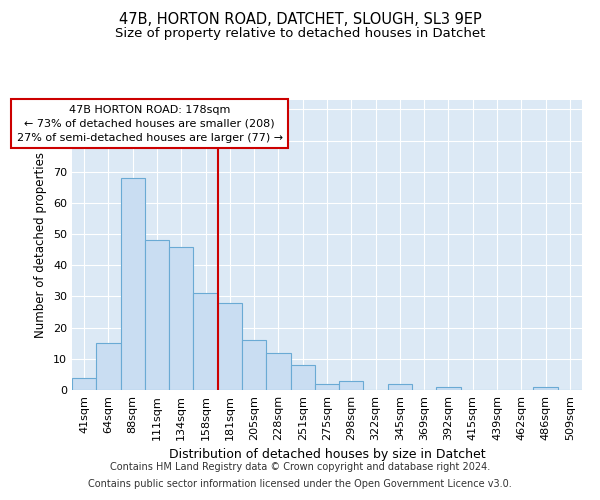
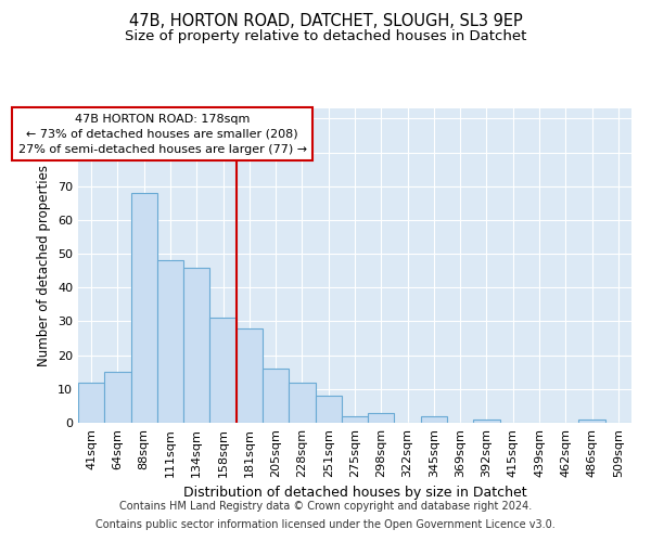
41sqm: 4 -> 12
